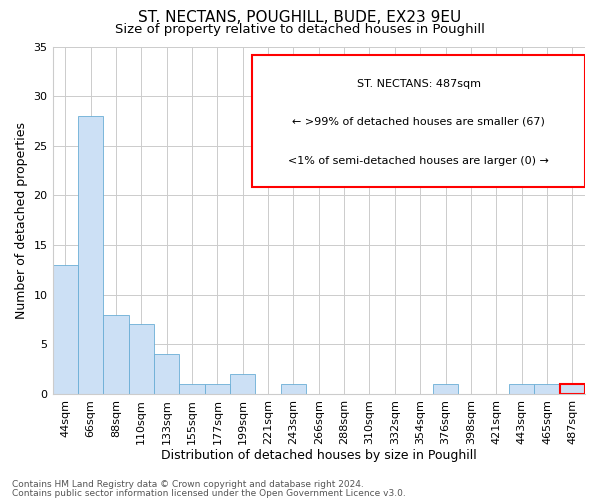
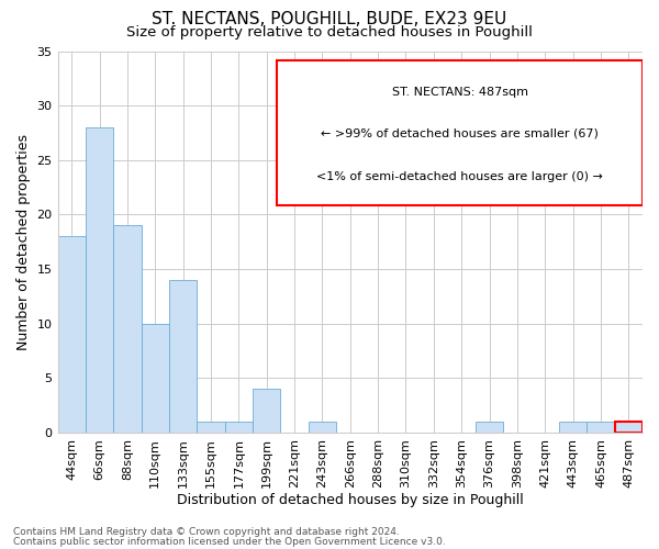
44sqm: 13 -> 18
88sqm: 8 -> 19
110sqm: 7 -> 10
133sqm: 4 -> 14
199sqm: 2 -> 4
